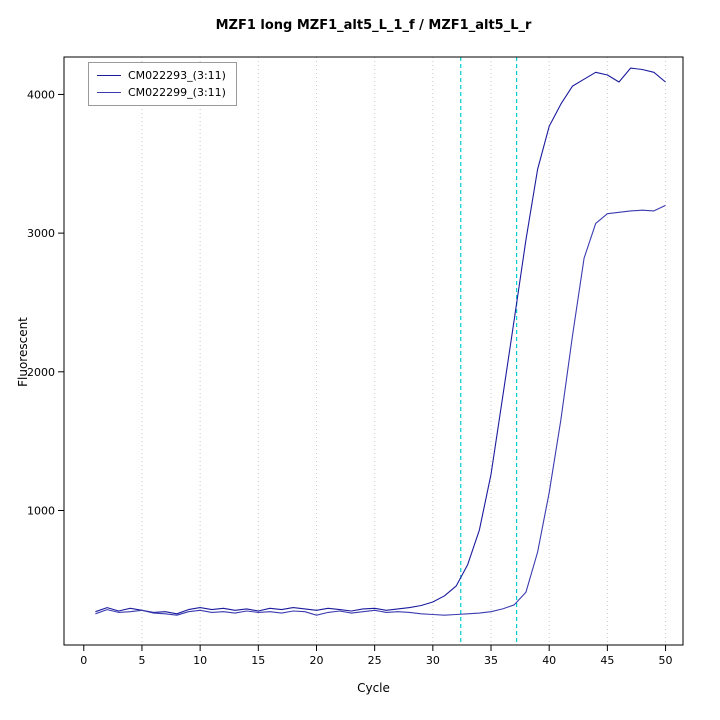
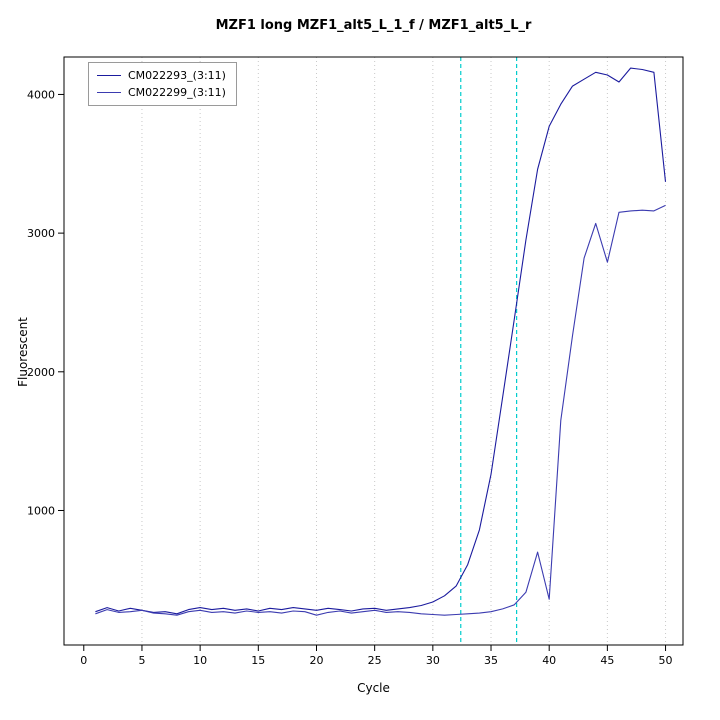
CM022299_(3:11)/40: 1130 -> 360
CM022299_(3:11)/45: 3140 -> 2790
CM022293_(3:11)/50: 4090 -> 3370
